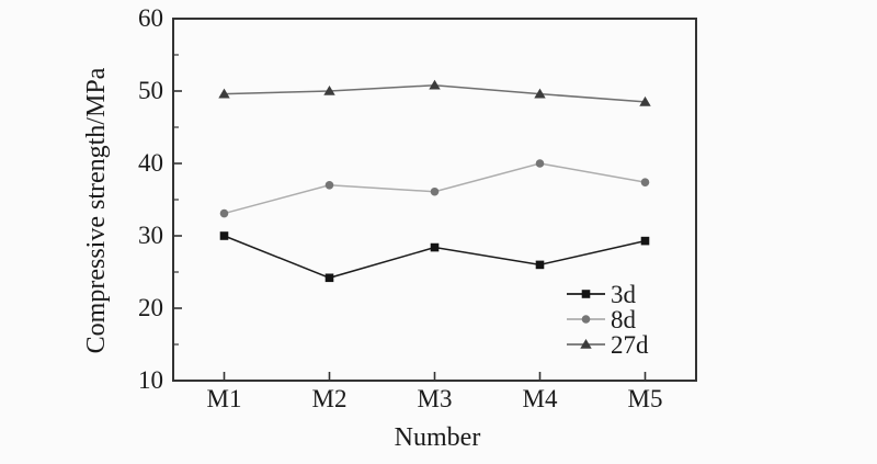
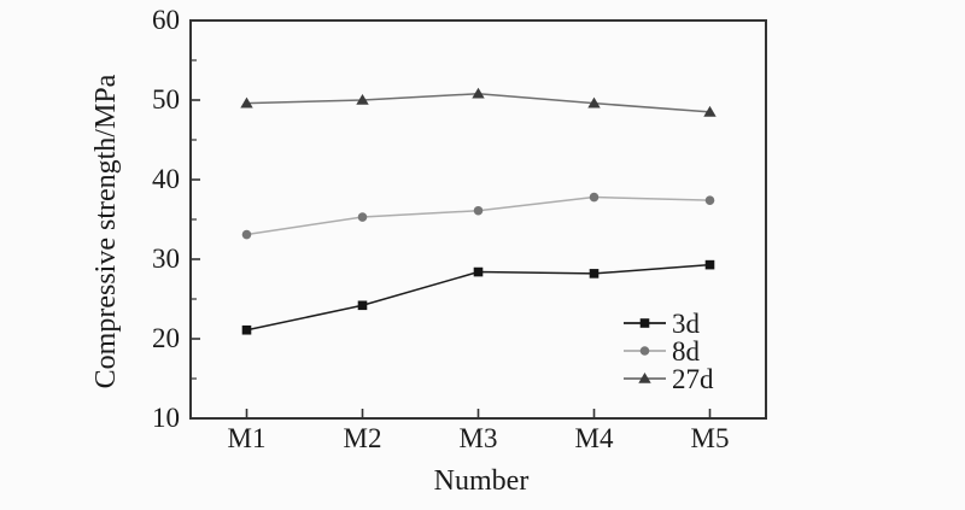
3d/M1: 30 -> 21
8d/M2: 37 -> 35
3d/M4: 26 -> 28
8d/M4: 40 -> 38
